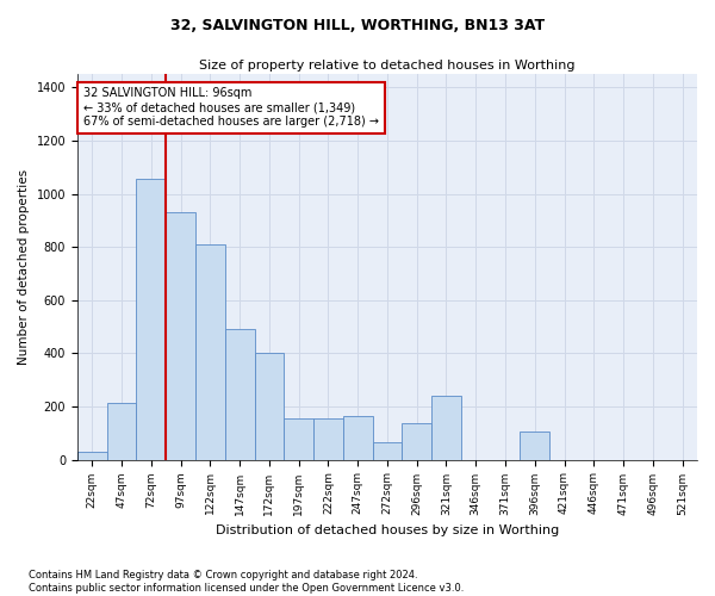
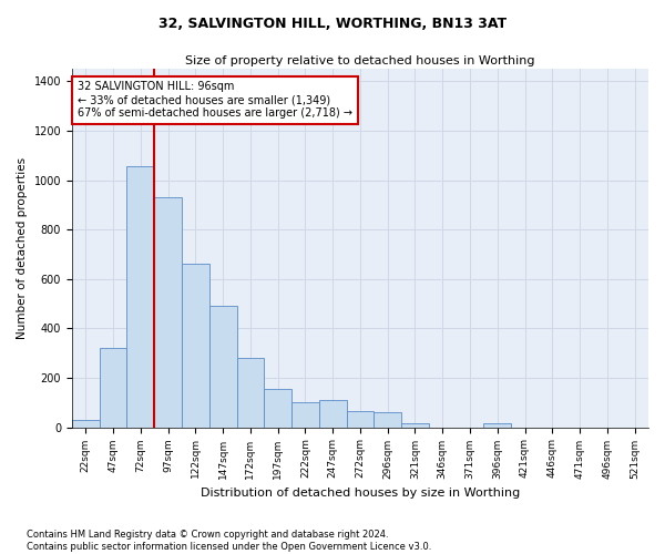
47sqm: 215 -> 320
122sqm: 810 -> 660
172sqm: 400 -> 280
222sqm: 155 -> 100
247sqm: 165 -> 110
296sqm: 135 -> 60
321sqm: 240 -> 15
396sqm: 105 -> 15
